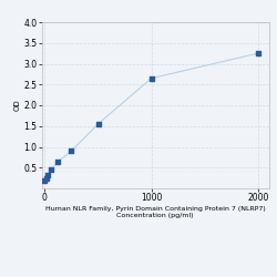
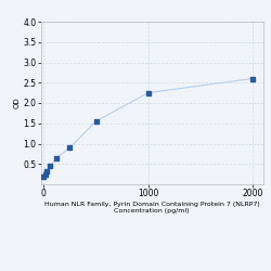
1000: 2.65 -> 2.25
2000: 3.25 -> 2.60
